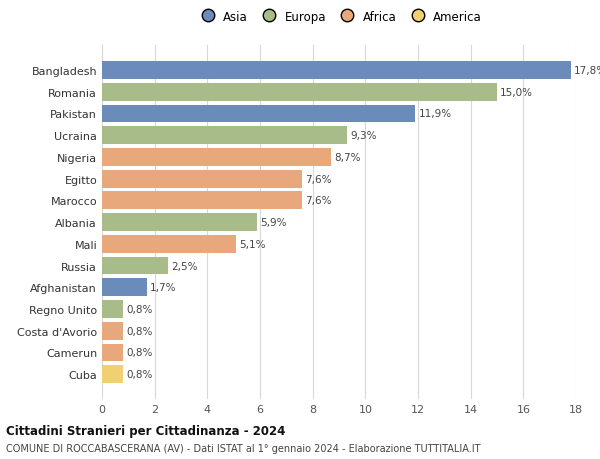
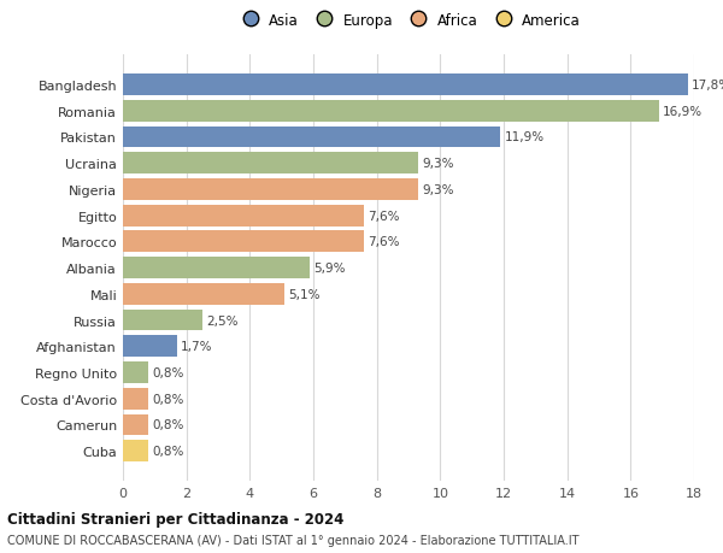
Romania: 15,0% -> 16,9%
Nigeria: 8,7% -> 9,3%
